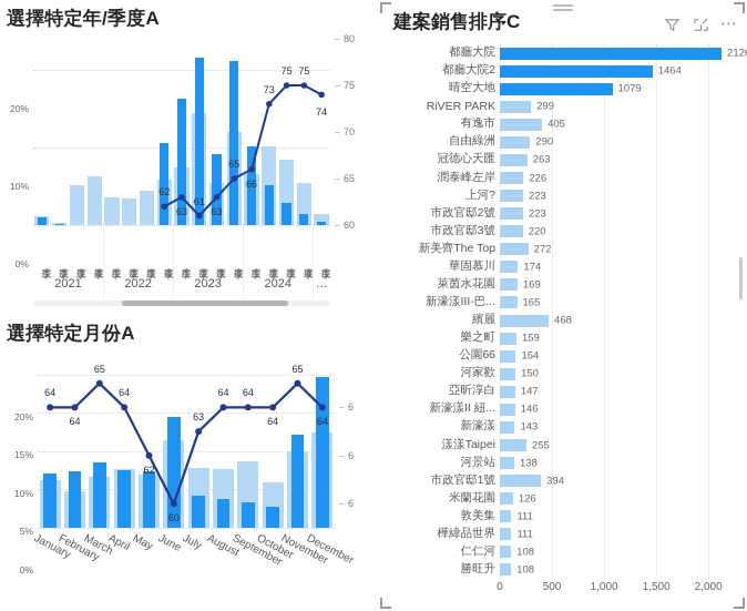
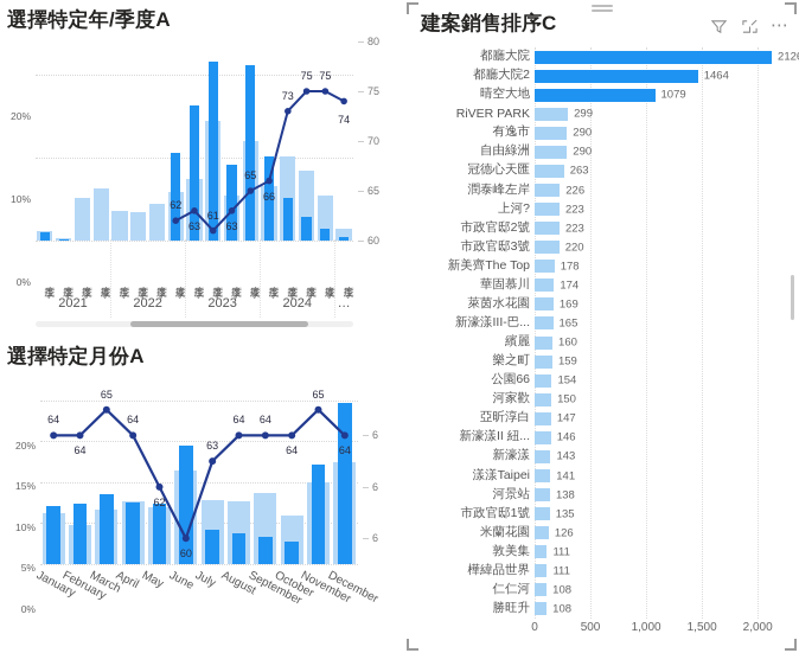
建案銷售排序C/有逸市: 405 -> 290
建案銷售排序C/新美齊The Top: 272 -> 178
建案銷售排序C/繽麗: 468 -> 160
建案銷售排序C/漾漾Taipei: 255 -> 141
建案銷售排序C/市政官邸1號: 394 -> 135
